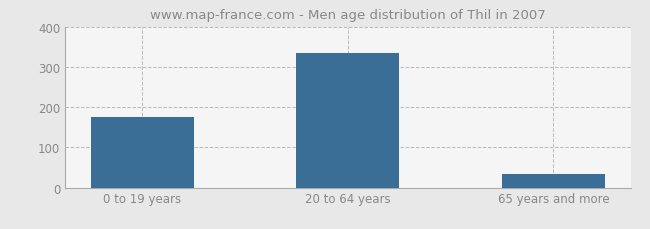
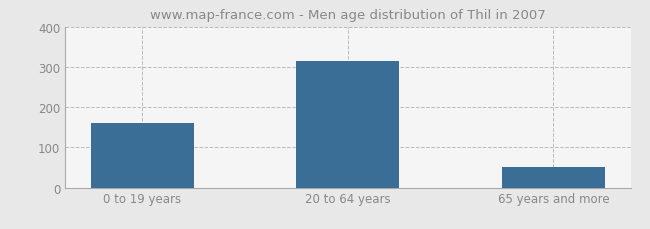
0 to 19 years: 175 -> 160
20 to 64 years: 335 -> 315
65 years and more: 35 -> 52
